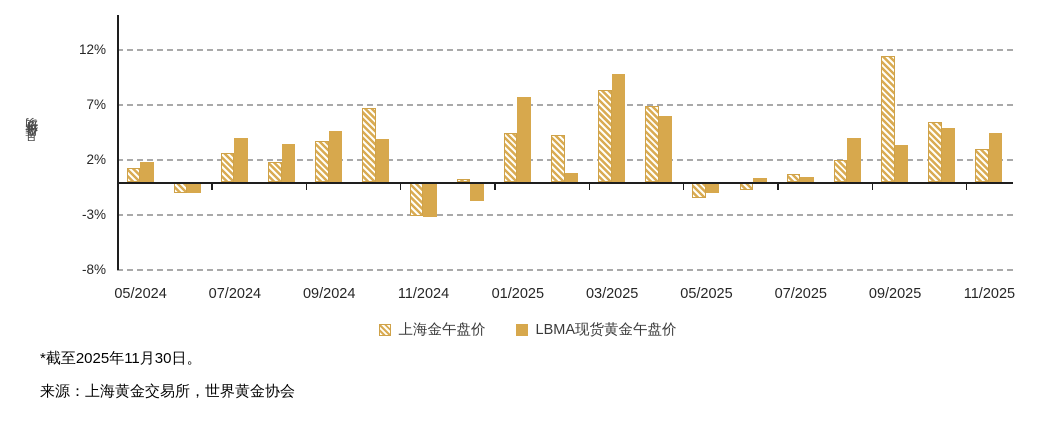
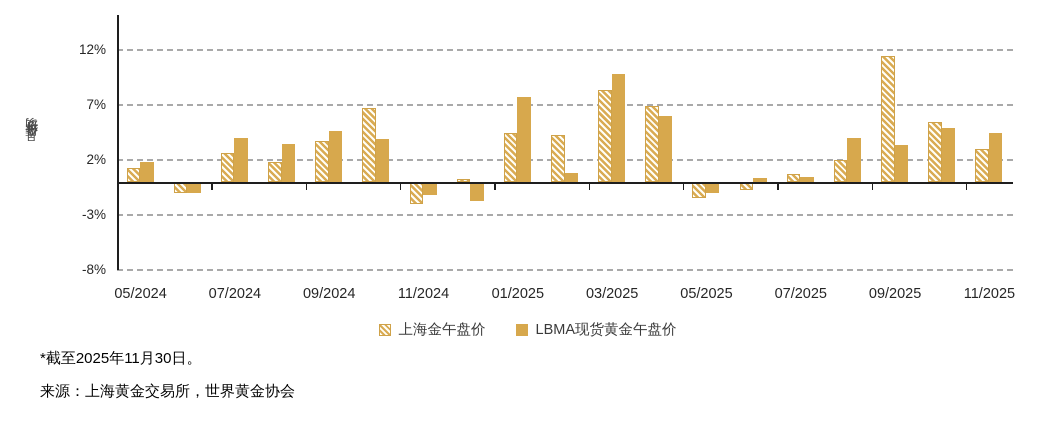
上海金午盘价/11/2024: -3.0% -> -1.9%
LBMA现货黄金午盘价/11/2024: -3.1% -> -1.1%
